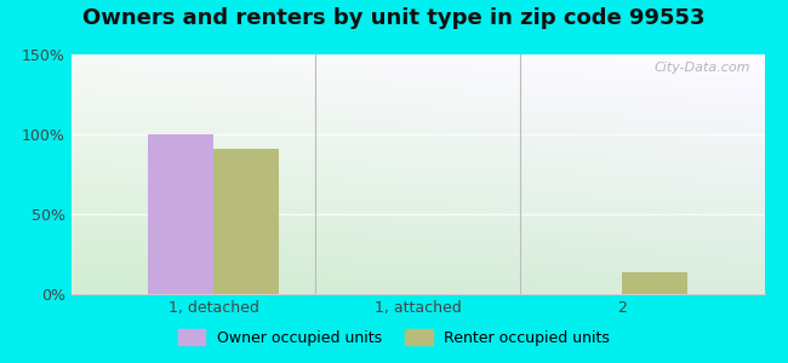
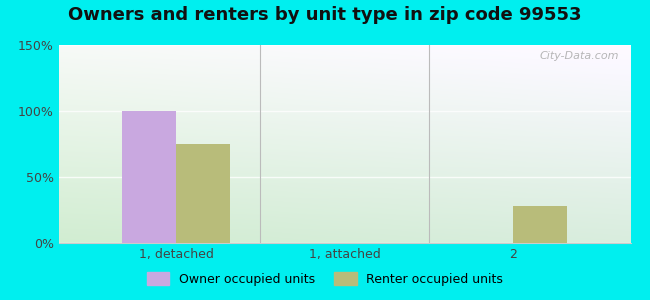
Renter occupied units/1, detached: 91% -> 75%
Renter occupied units/2: 14% -> 28%
